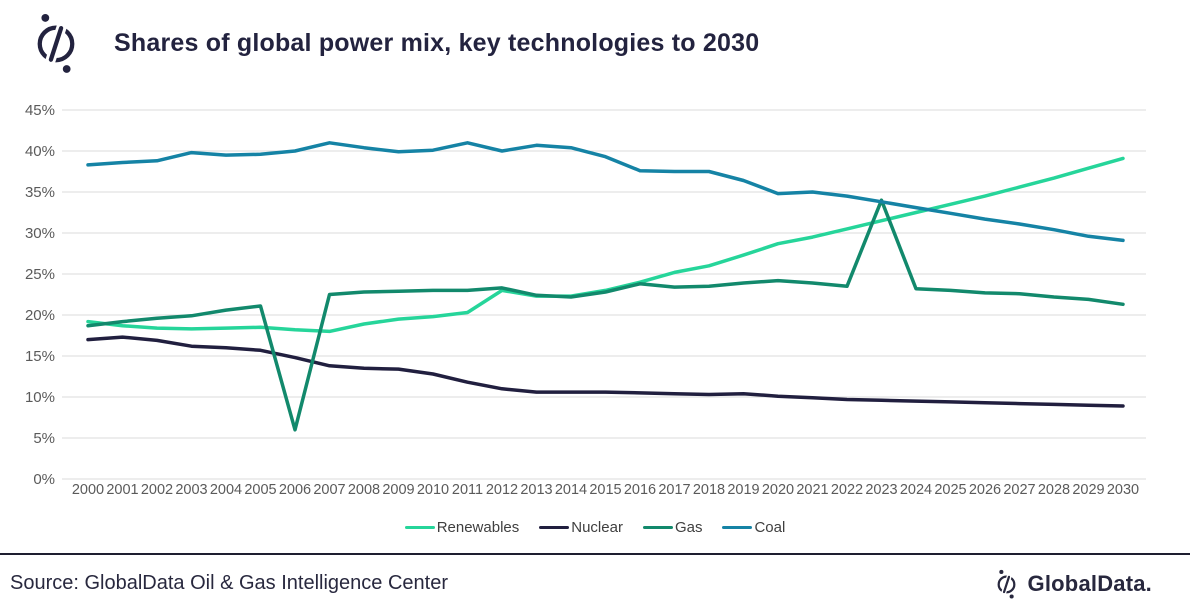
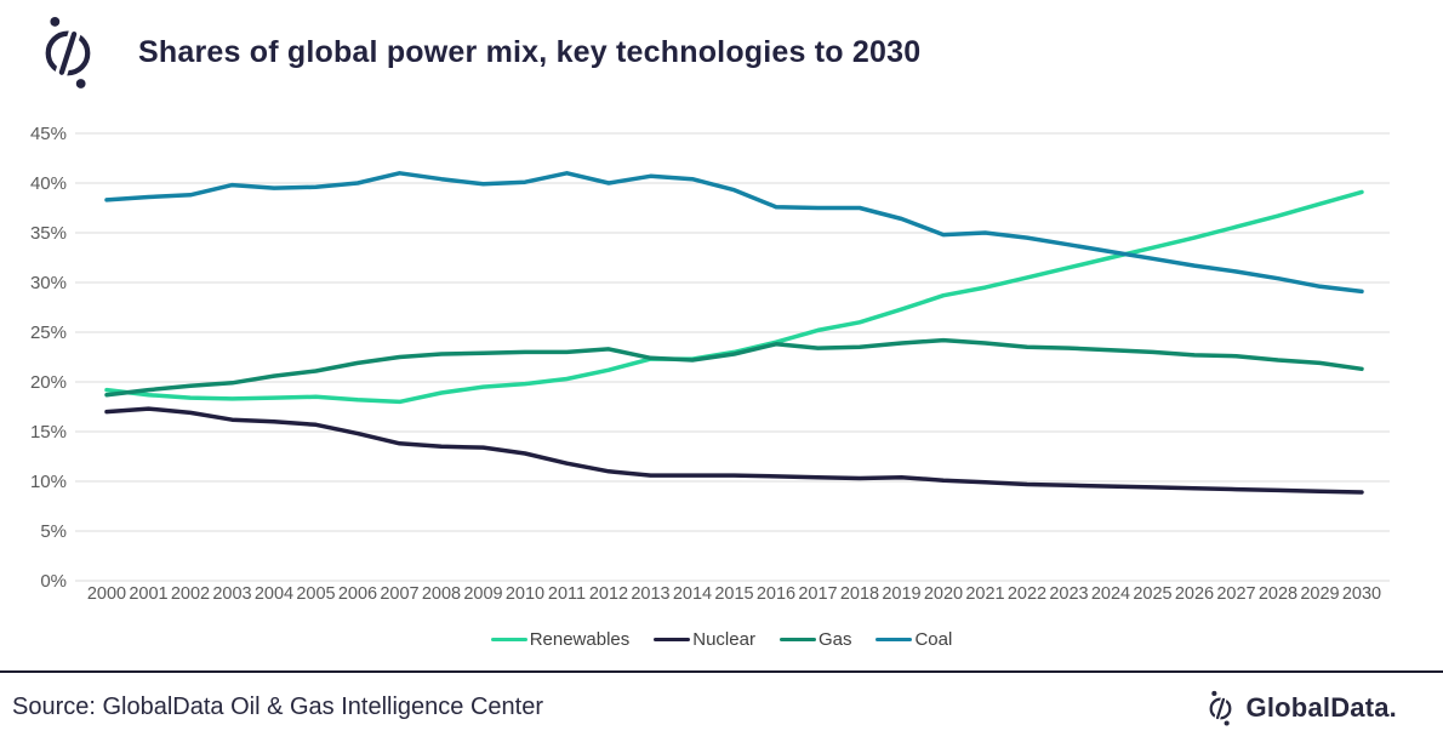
Gas/2006: 6% -> 22%
Renewables/2012: 23% -> 21%
Gas/2023: 34% -> 23%
